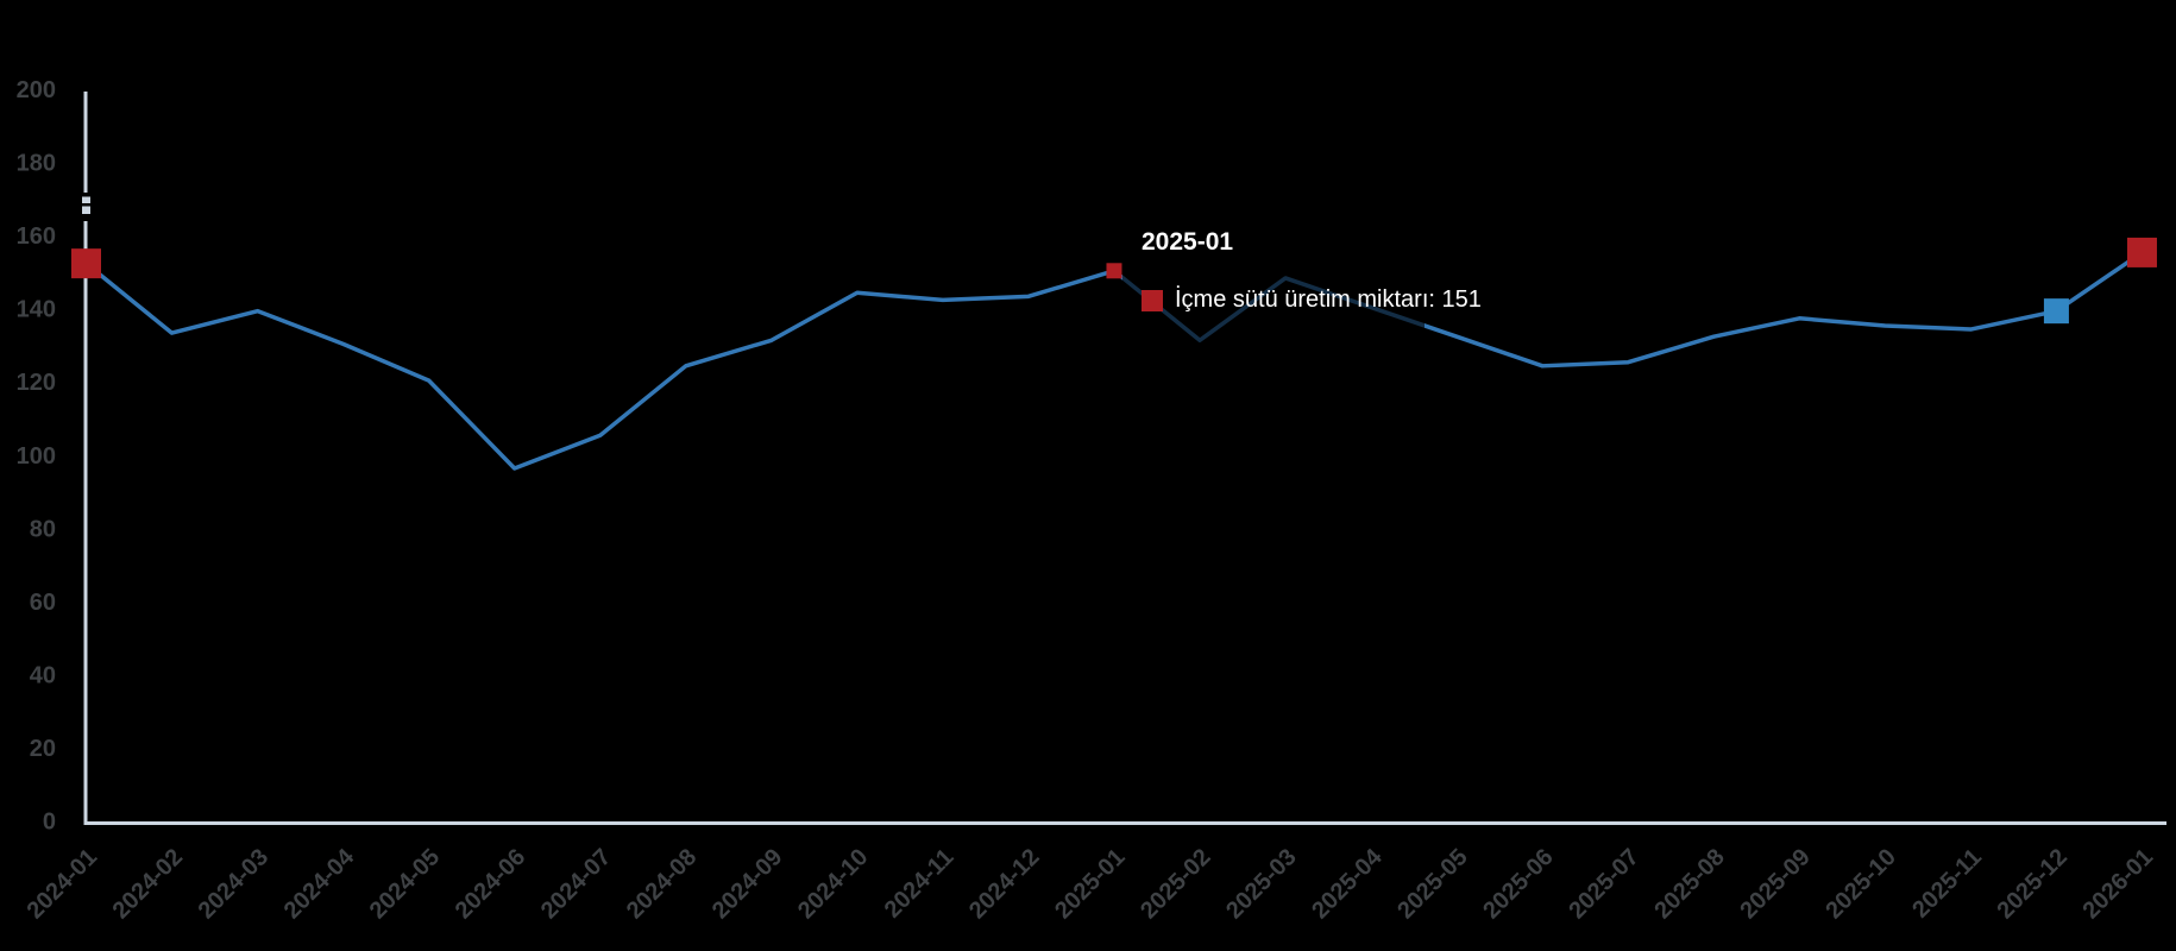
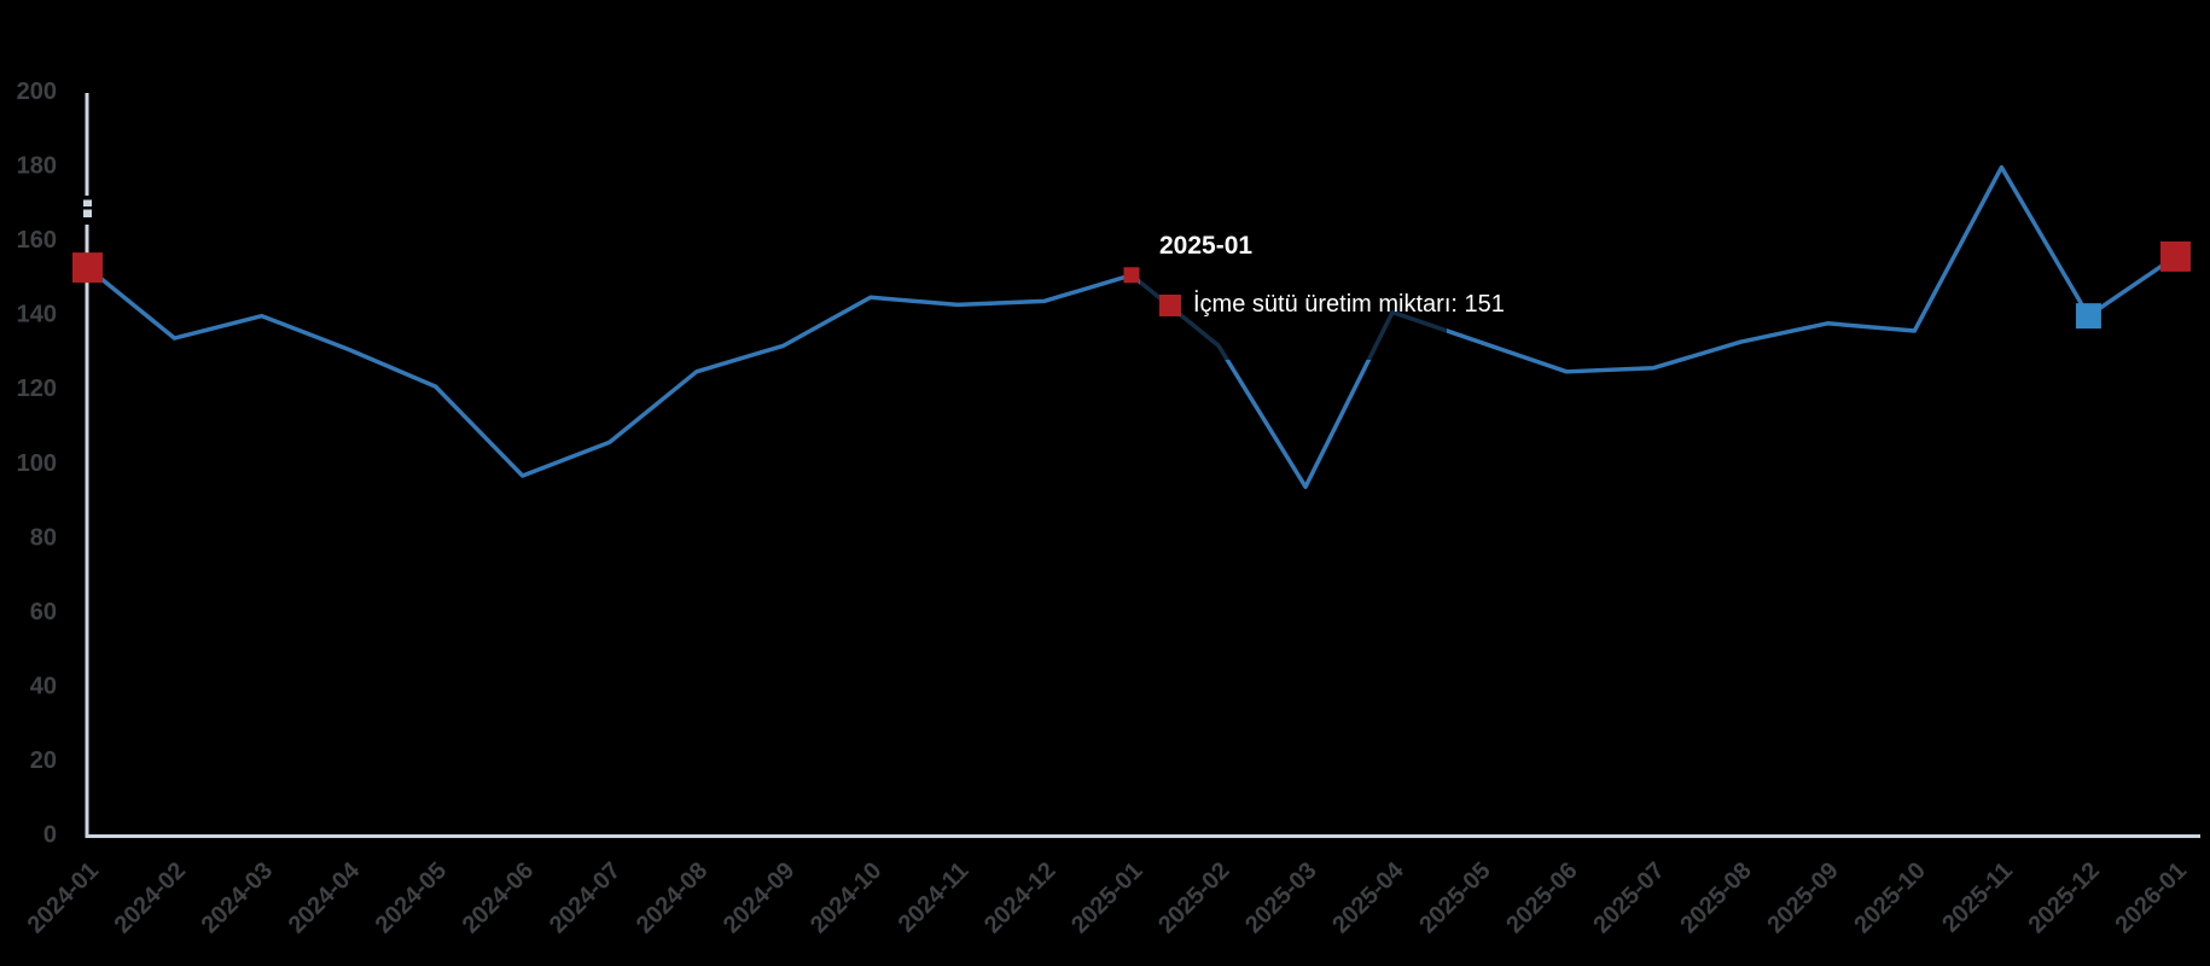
2025-03: 149 -> 94
2025-11: 135 -> 180
